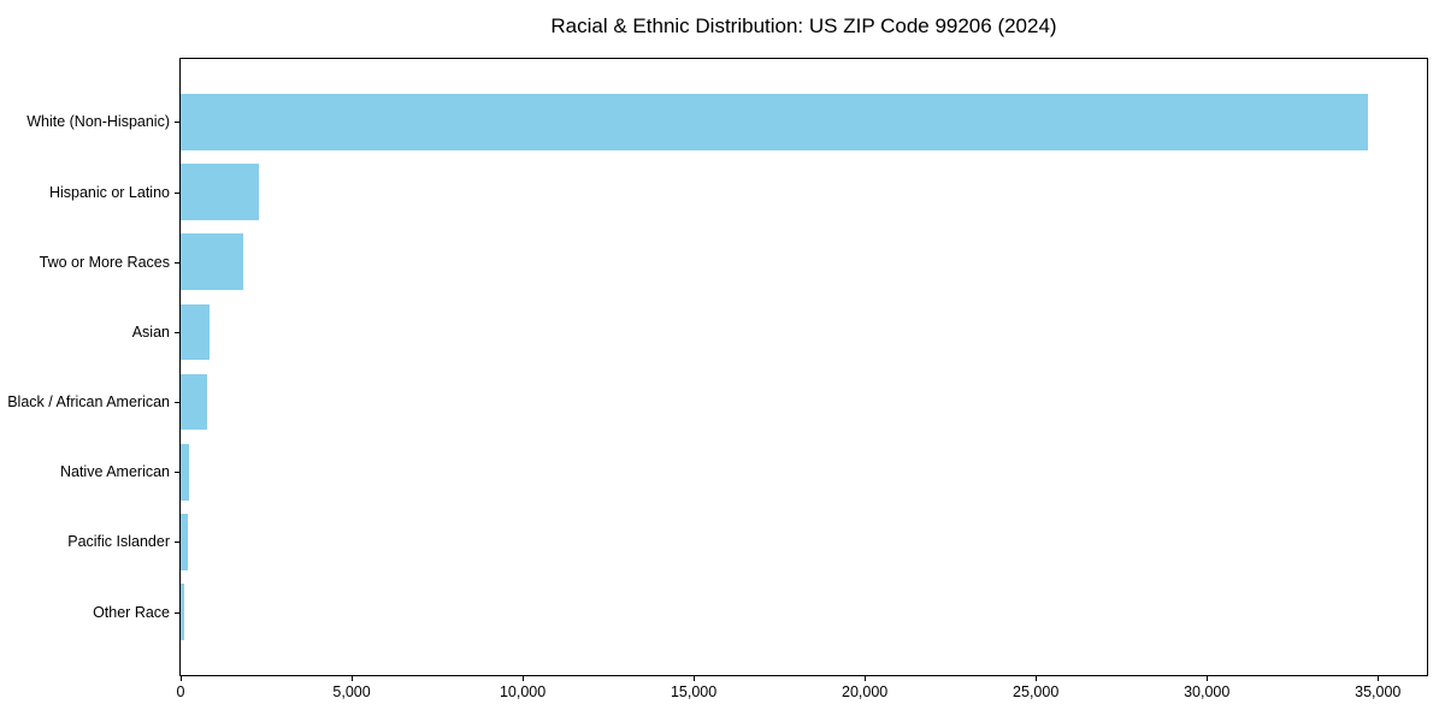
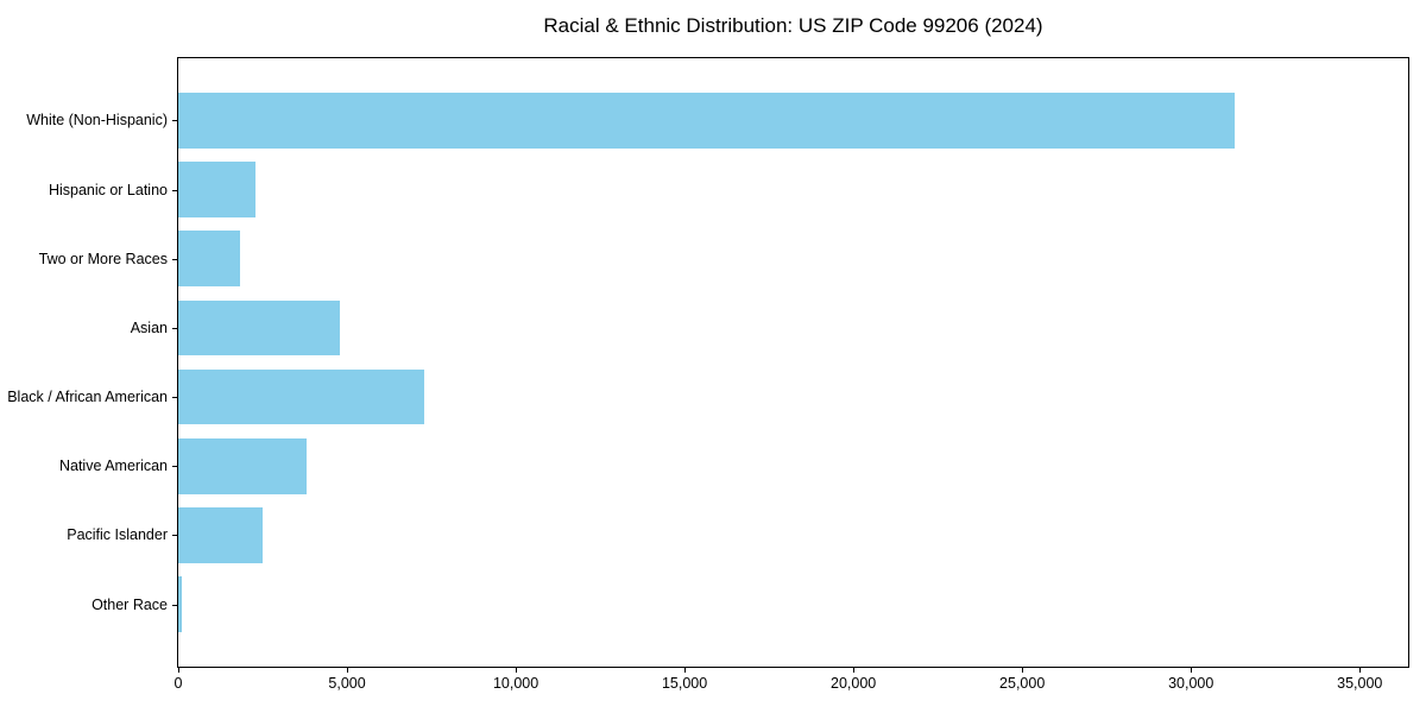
White (Non-Hispanic): 34700 -> 31300
Asian: 800 -> 4800
Black / African American: 800 -> 7300
Native American: 300 -> 3800
Pacific Islander: 200 -> 2500
